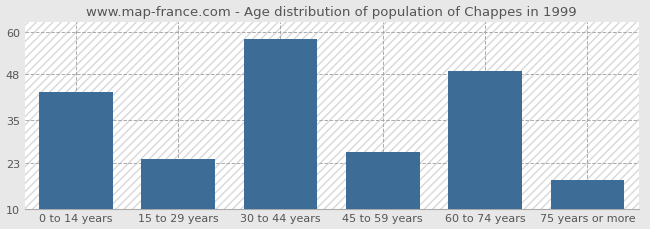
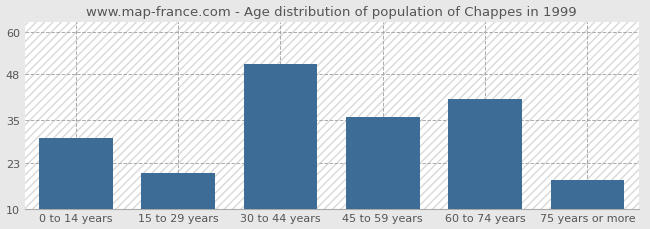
0 to 14 years: 43 -> 30
15 to 29 years: 24 -> 20
30 to 44 years: 58 -> 51
45 to 59 years: 26 -> 36
60 to 74 years: 49 -> 41
